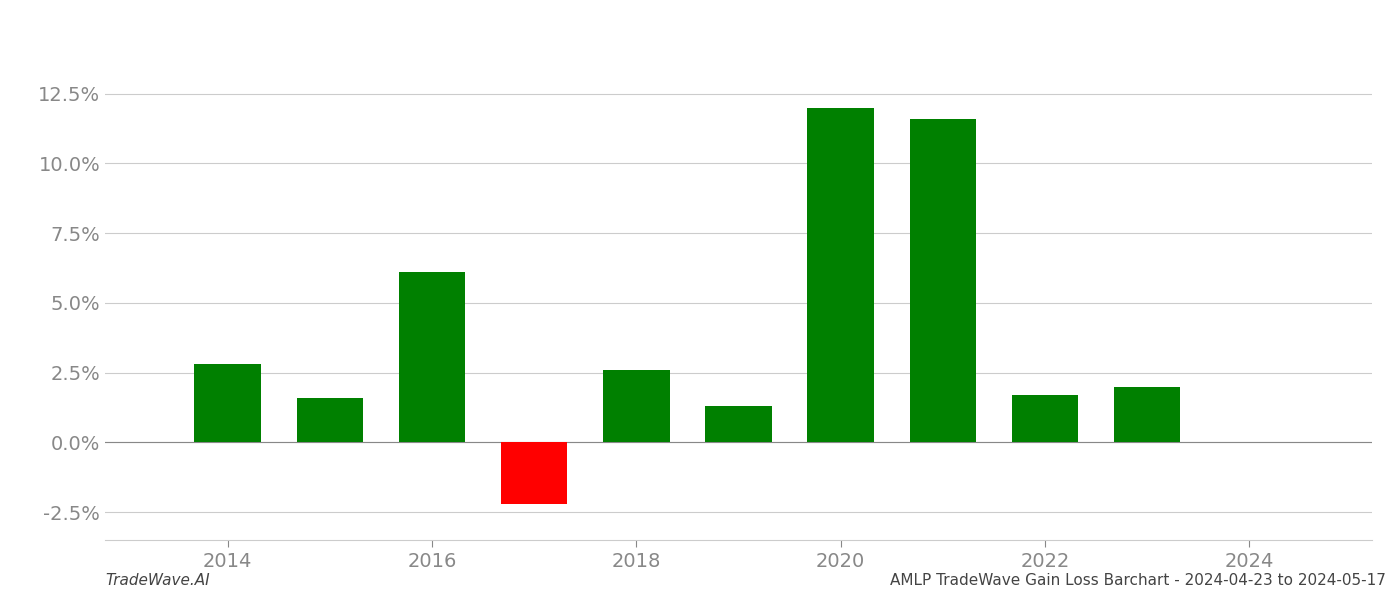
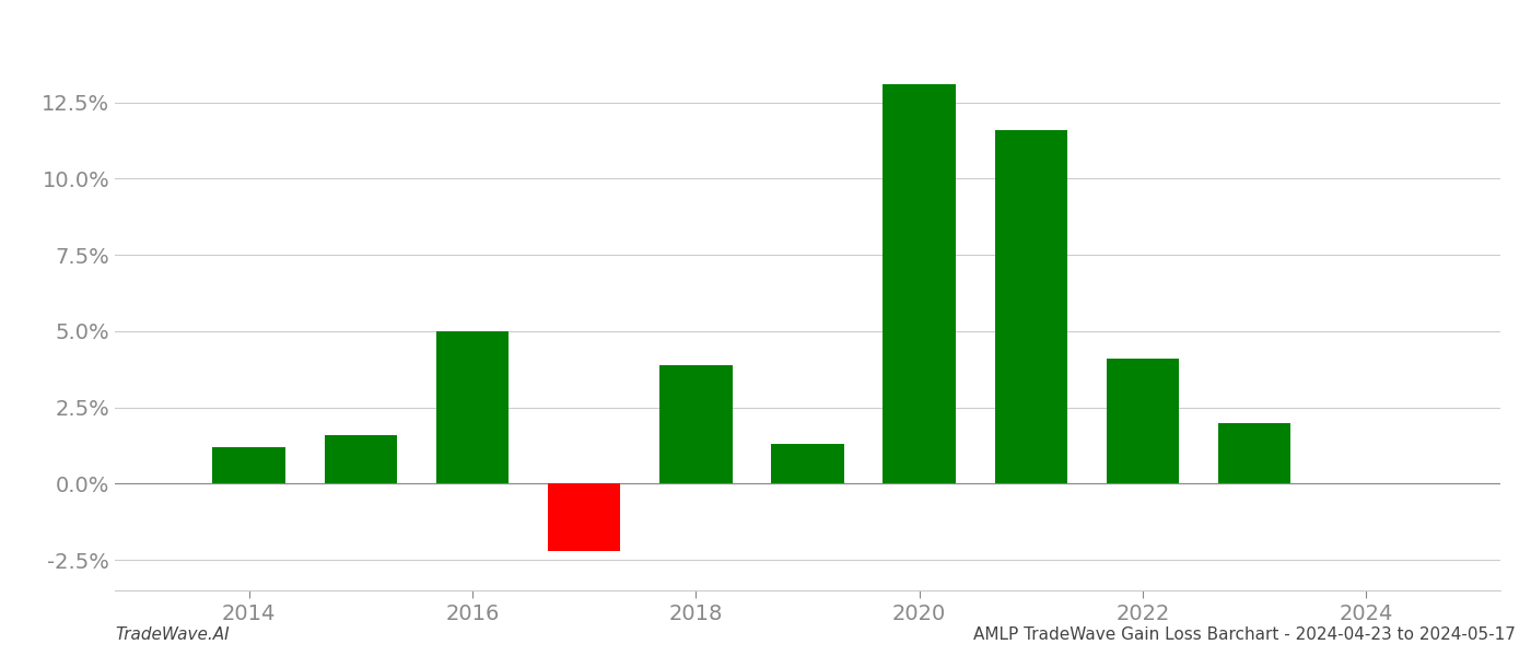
2014: 2.8% -> 1.2%
2016: 6.1% -> 5.0%
2018: 2.6% -> 3.9%
2020: 12.0% -> 13.1%
2022: 1.7% -> 4.1%
